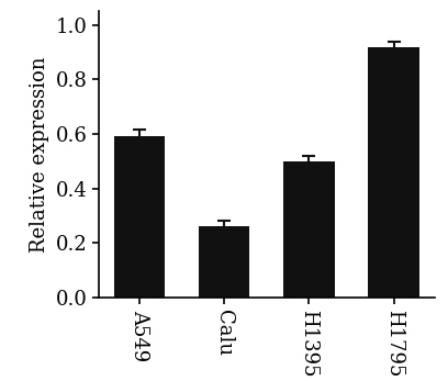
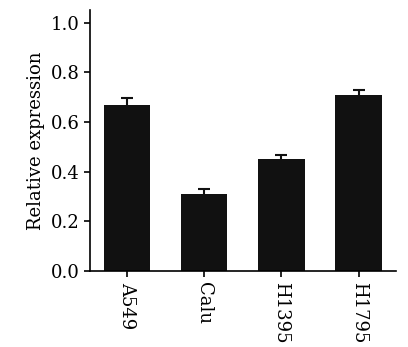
A549: 0.59 -> 0.67
Calu: 0.26 -> 0.31
H1395: 0.50 -> 0.45
H1795: 0.92 -> 0.71
